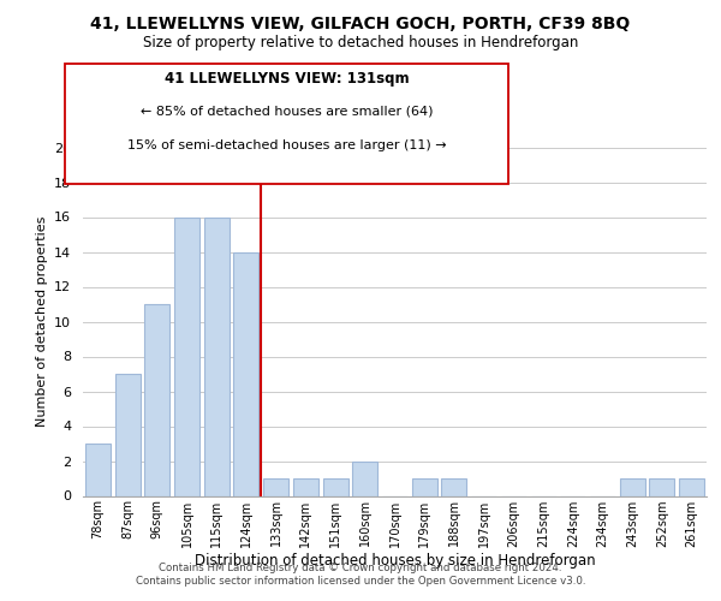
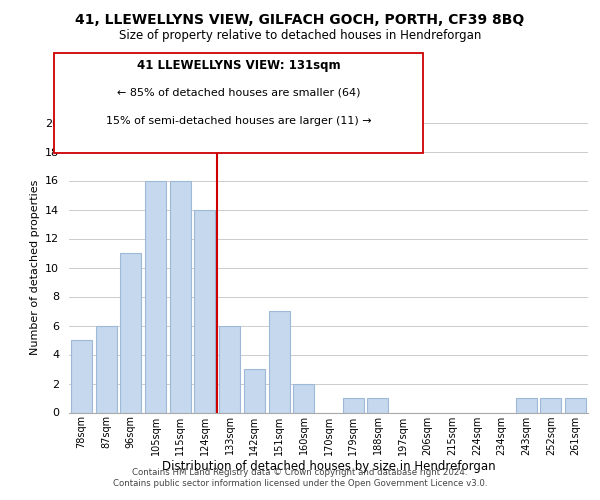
78sqm: 3 -> 5
87sqm: 7 -> 6
133sqm: 1 -> 6
142sqm: 1 -> 3
151sqm: 1 -> 7
